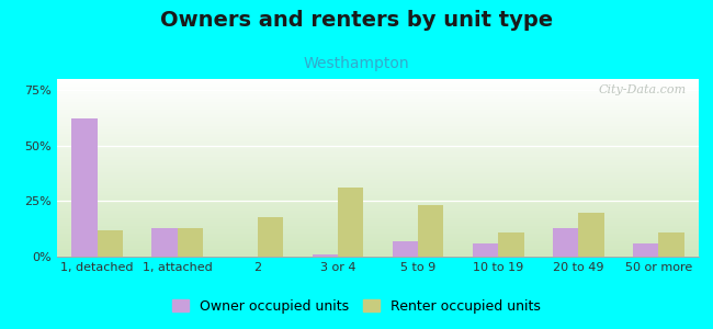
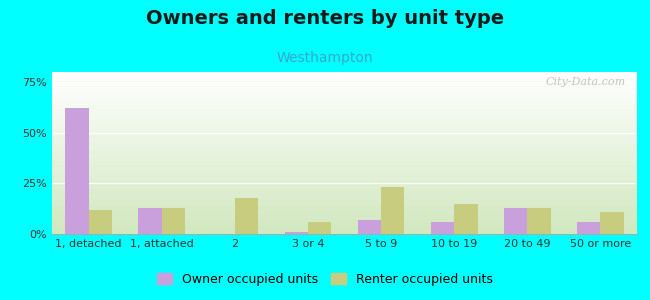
Renter occupied units/3 or 4: 31% -> 6%
Renter occupied units/10 to 19: 11% -> 15%
Renter occupied units/20 to 49: 20% -> 13%
